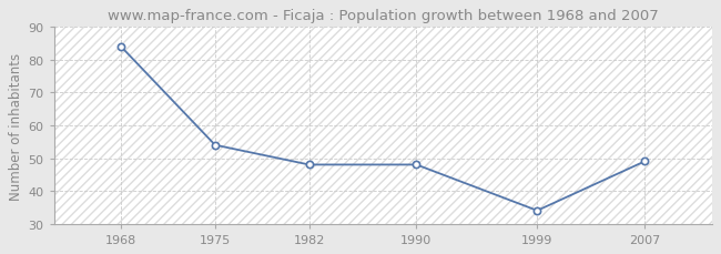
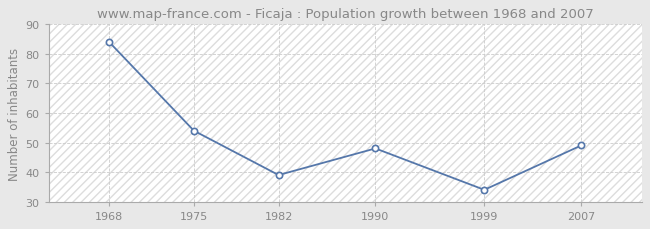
1982: 48 -> 39
